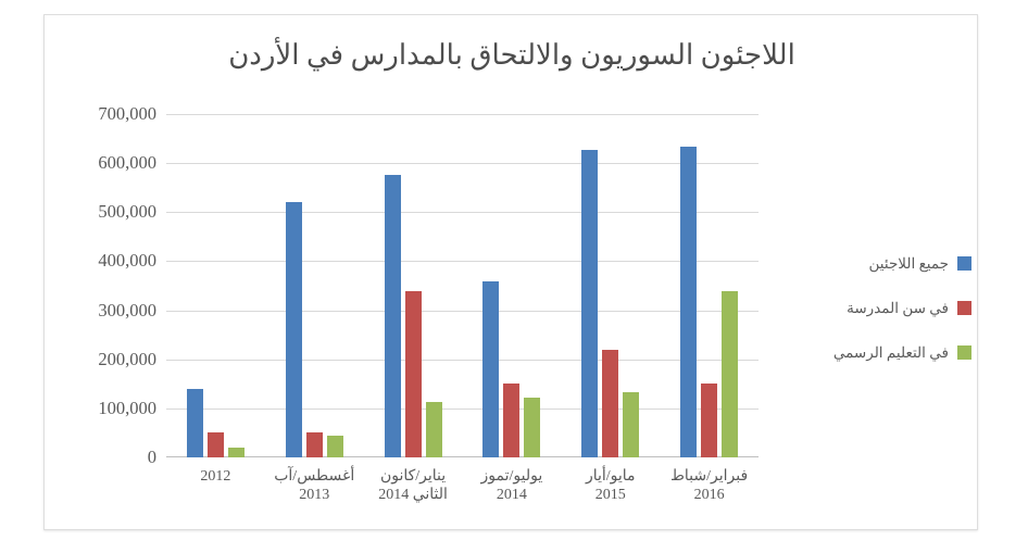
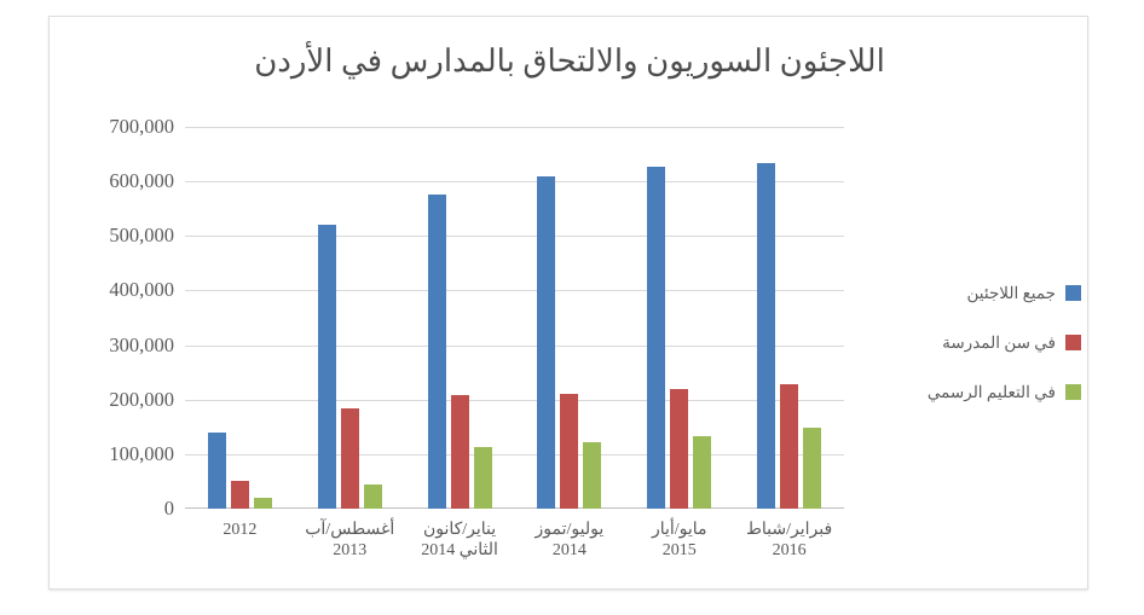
في سن المدرسة/أغسطس/آب 2013: 50000 -> 180000
في سن المدرسة/يناير/كانون الثاني 2014: 340000 -> 210000
جميع اللاجئين/يوليو/تموز 2014: 360000 -> 610000
في سن المدرسة/يوليو/تموز 2014: 150000 -> 210000
في سن المدرسة/فبراير/شباط 2016: 150000 -> 230000
في التعليم الرسمي/فبراير/شباط 2016: 340000 -> 150000
